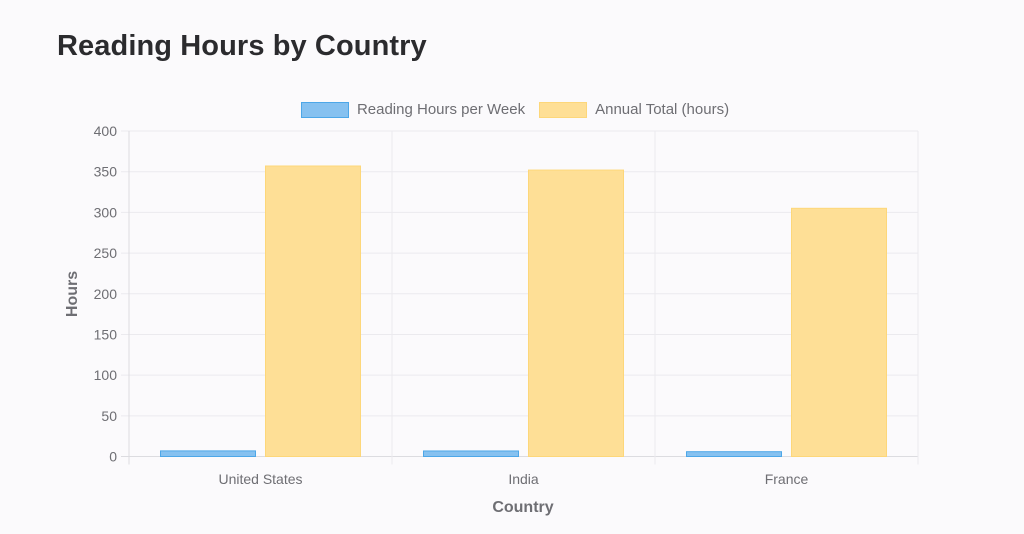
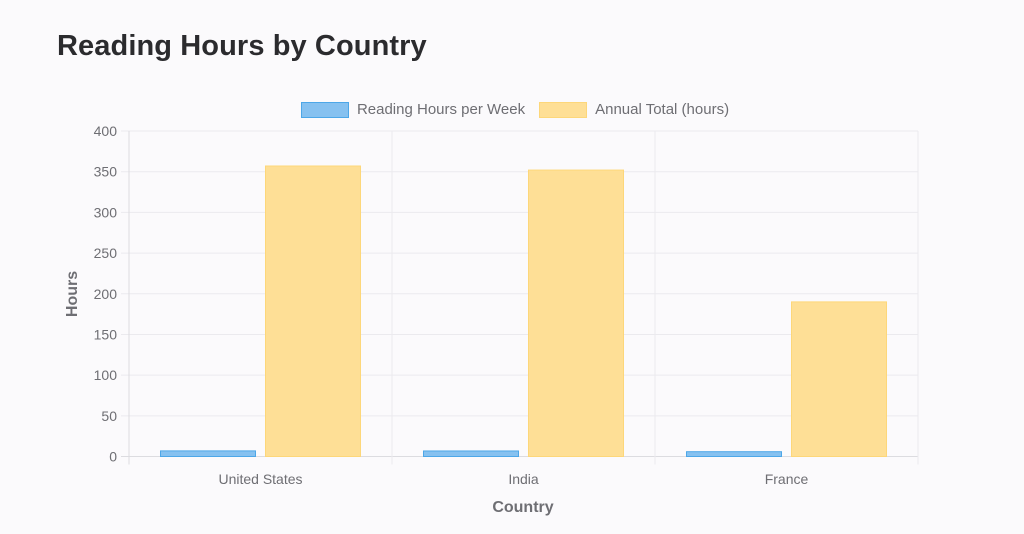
Annual Total (hours)/France: 300 -> 190
